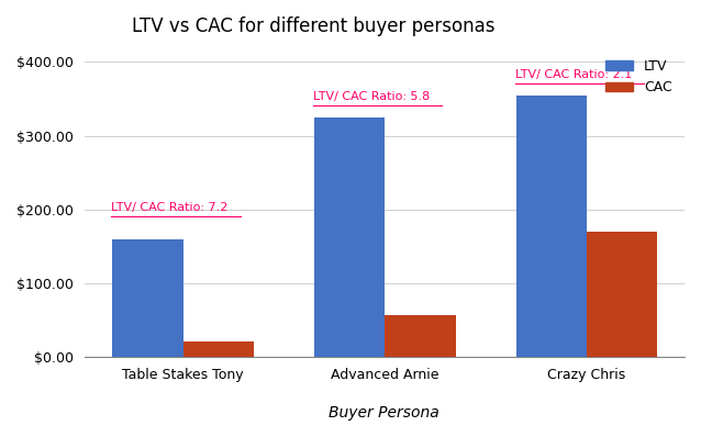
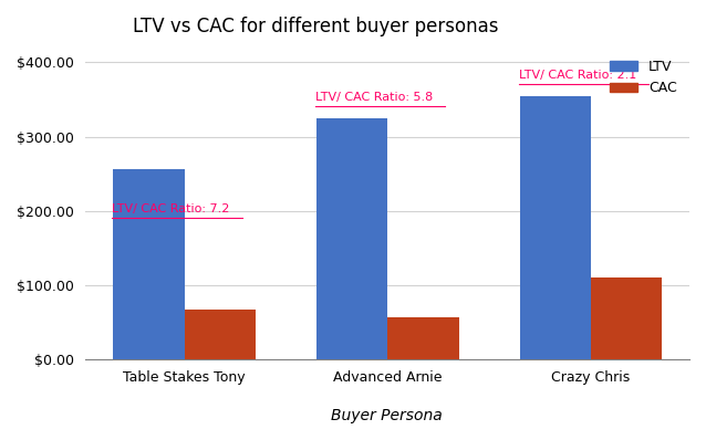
LTV/Table Stakes Tony: $160 -> $256
CAC/Table Stakes Tony: $22 -> $68
CAC/Crazy Chris: $170 -> $110
